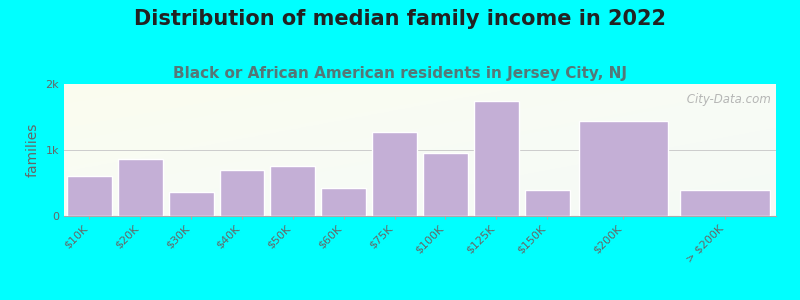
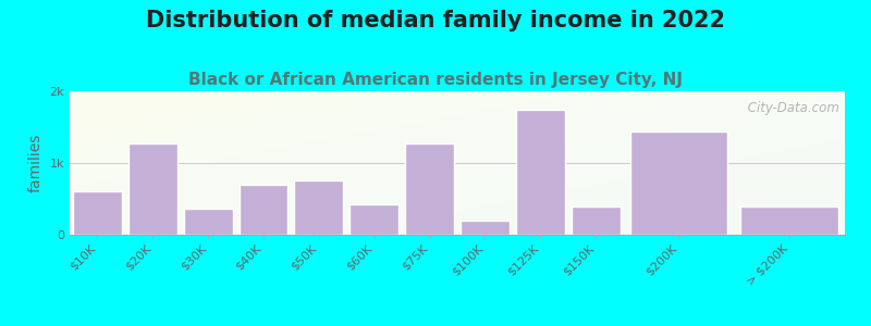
$20K: 0.87k -> 1.28k
$100K: 0.96k -> 0.20k
